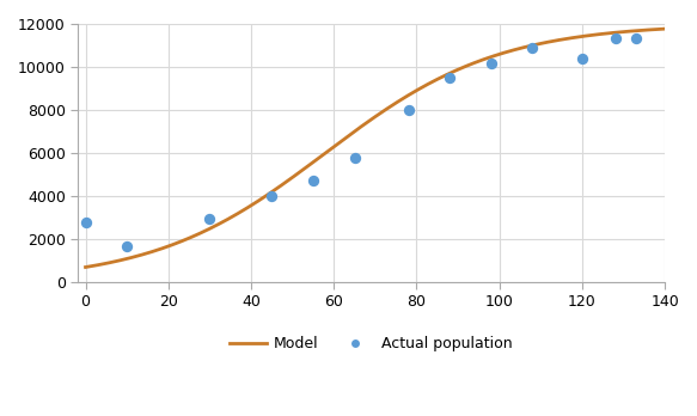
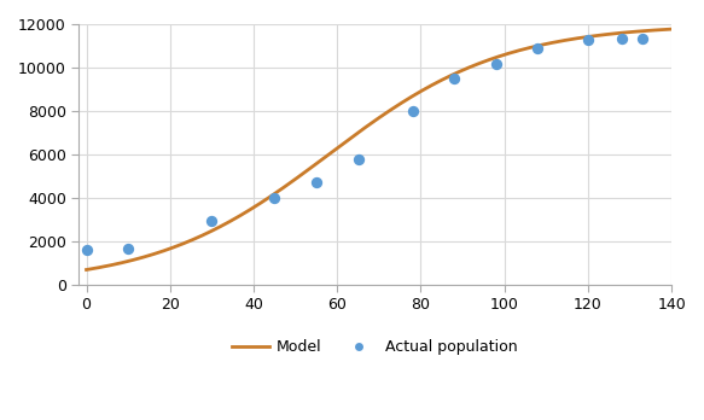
Actual population/0: 2800 -> 1600
Actual population/120: 10400 -> 11300
